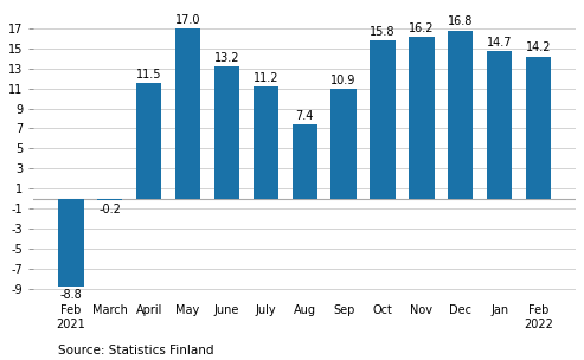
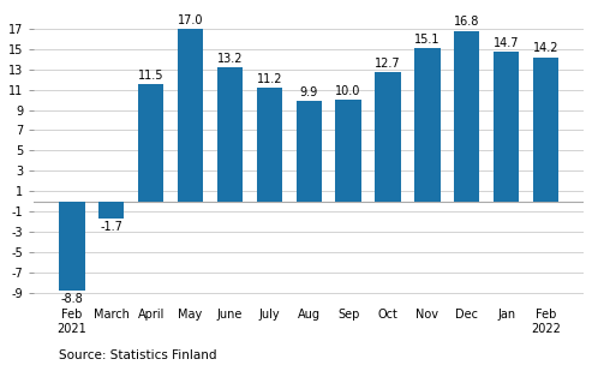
March: -0.2 -> -1.7
Aug: 7.4 -> 9.9
Sep: 10.9 -> 10.0
Oct: 15.8 -> 12.7
Nov: 16.2 -> 15.1
